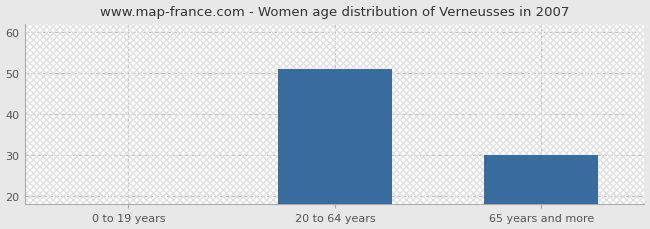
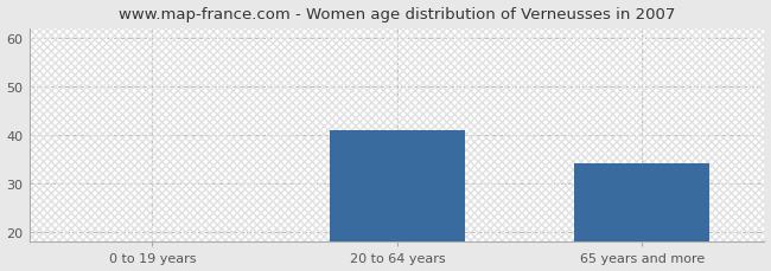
20 to 64 years: 51 -> 41
65 years and more: 30 -> 34
